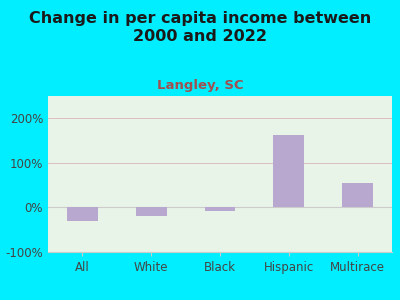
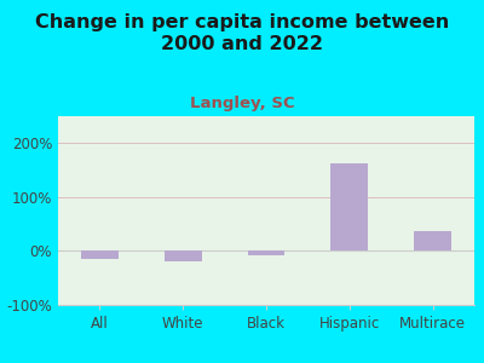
All: -30% -> -15%
Multirace: 55% -> 37%
